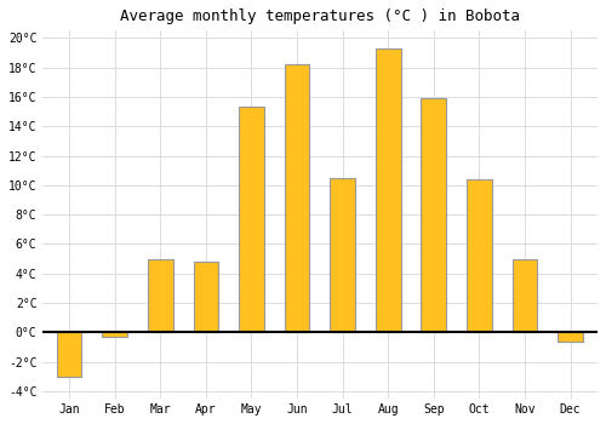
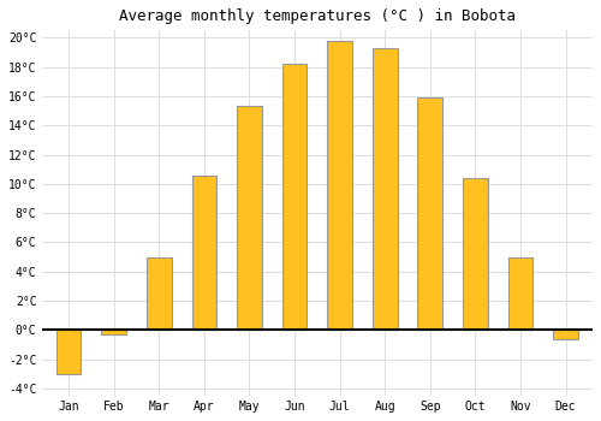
Apr: 4.8°C -> 10.6°C
Jul: 10.5°C -> 19.8°C
